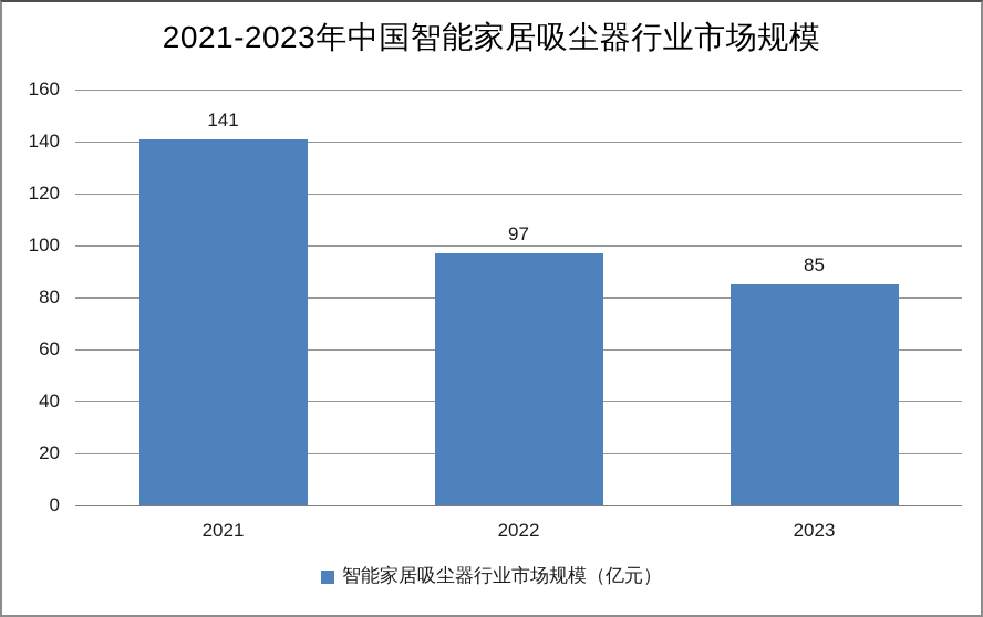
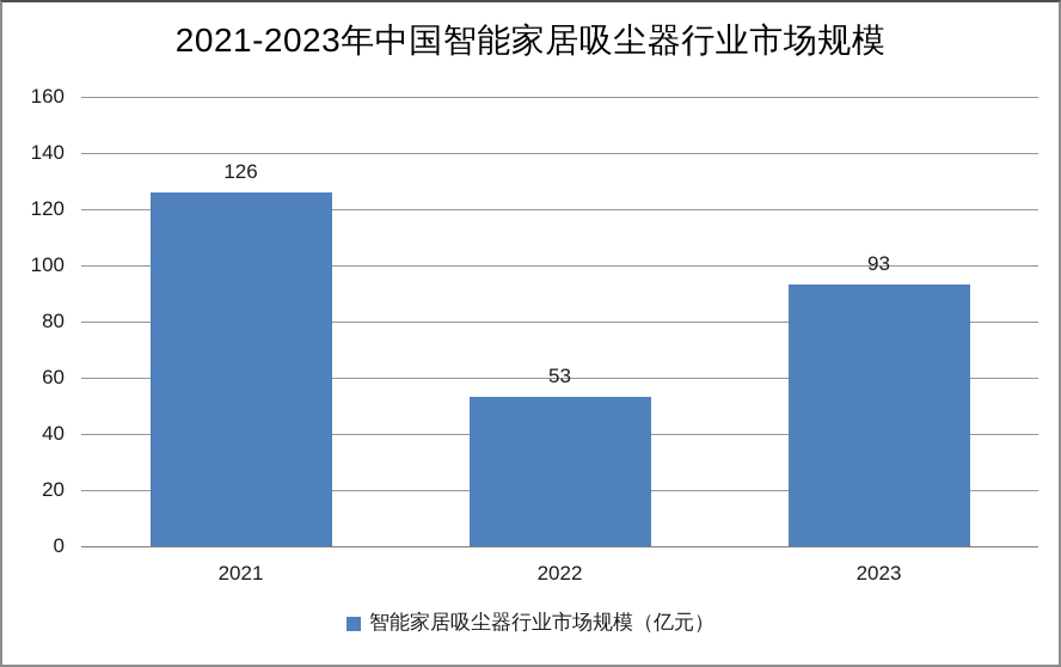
2021: 141 -> 126
2022: 97 -> 53
2023: 85 -> 93
